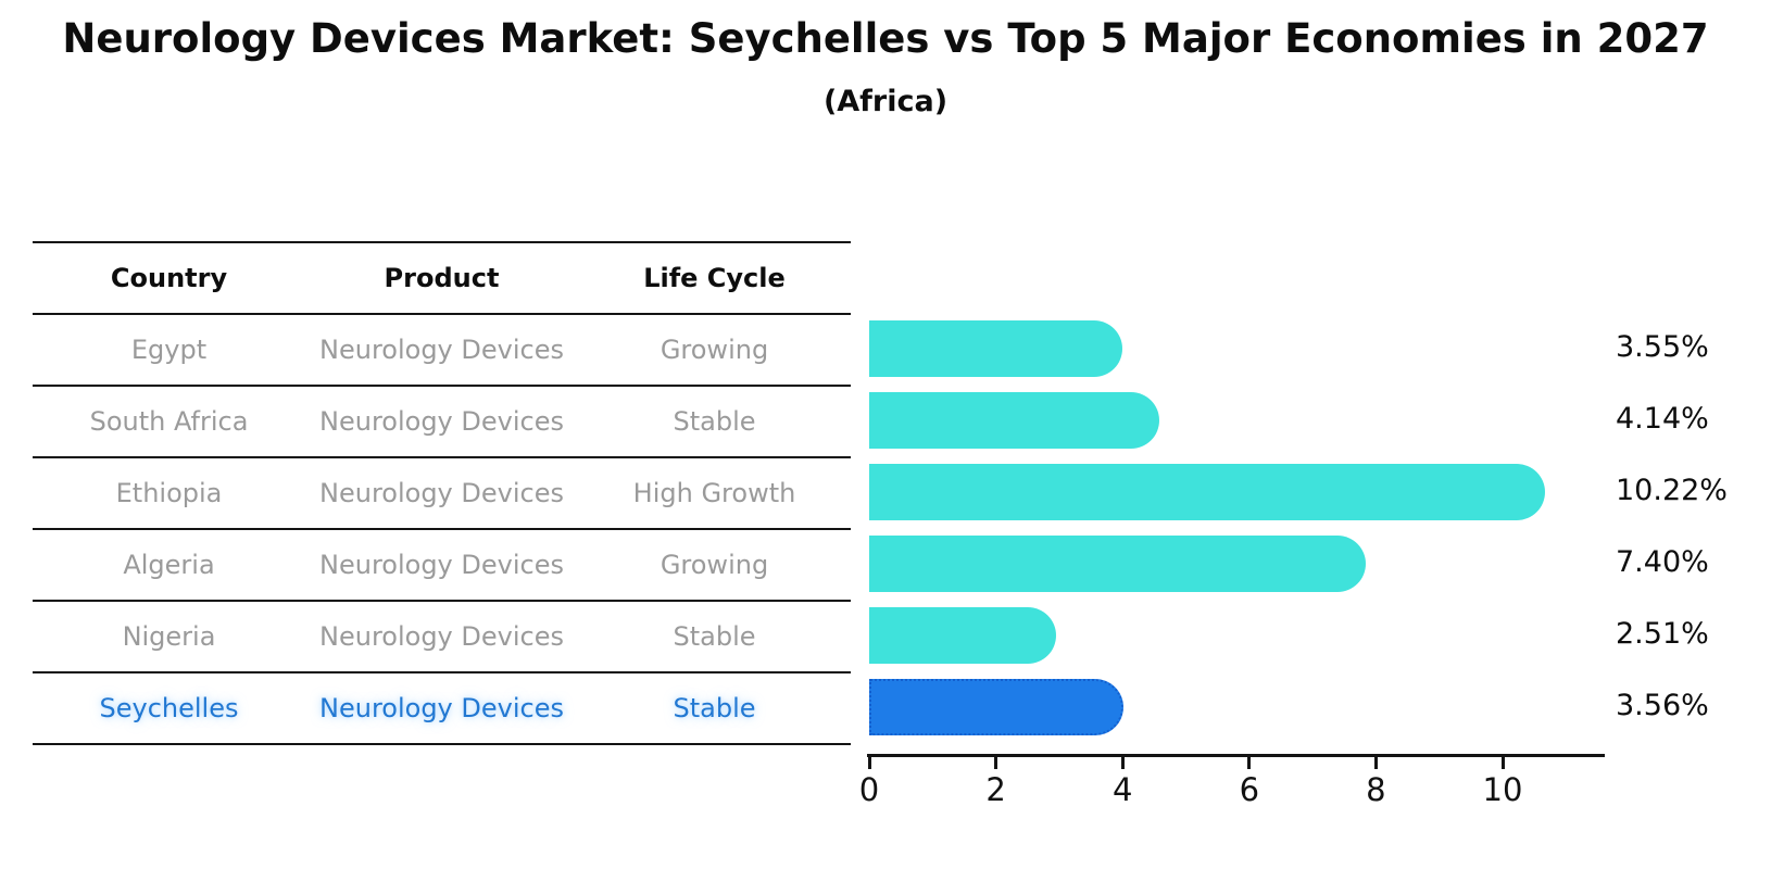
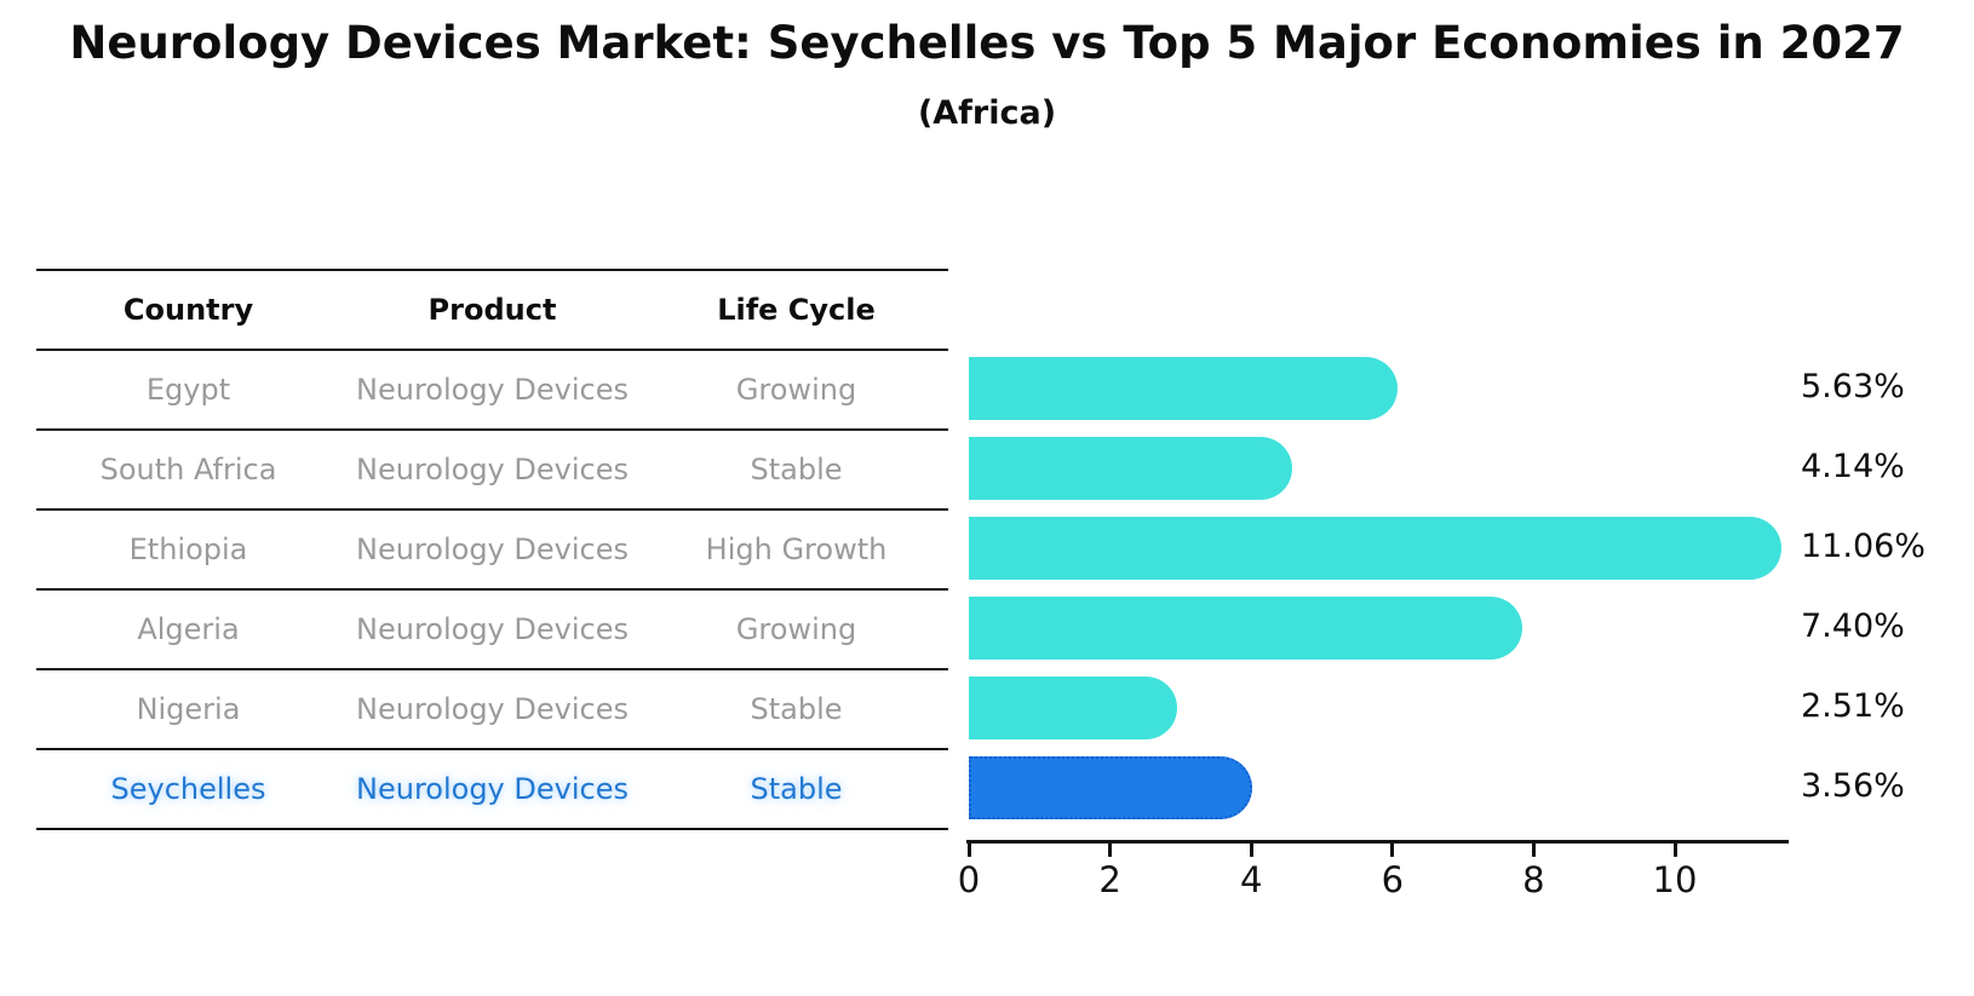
Egypt: 3.55% -> 5.63%
Ethiopia: 10.22% -> 11.06%
